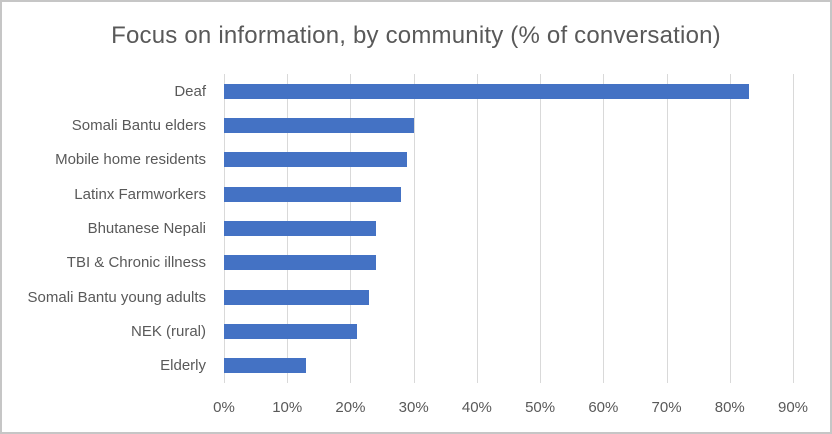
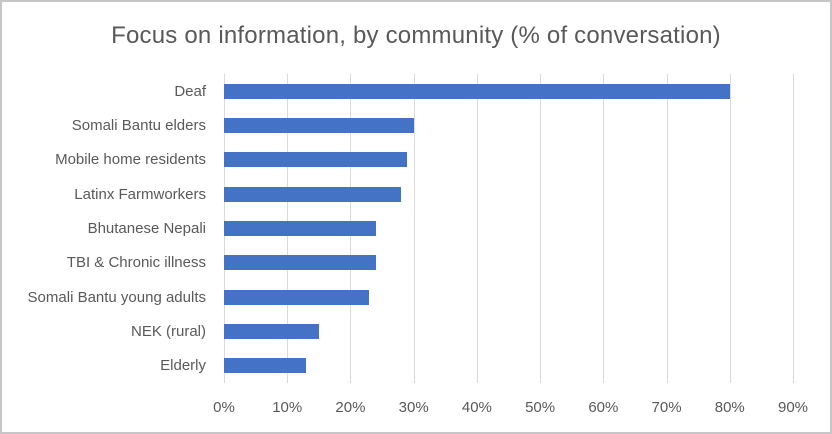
Deaf: 83% -> 80%
NEK (rural): 21% -> 15%
